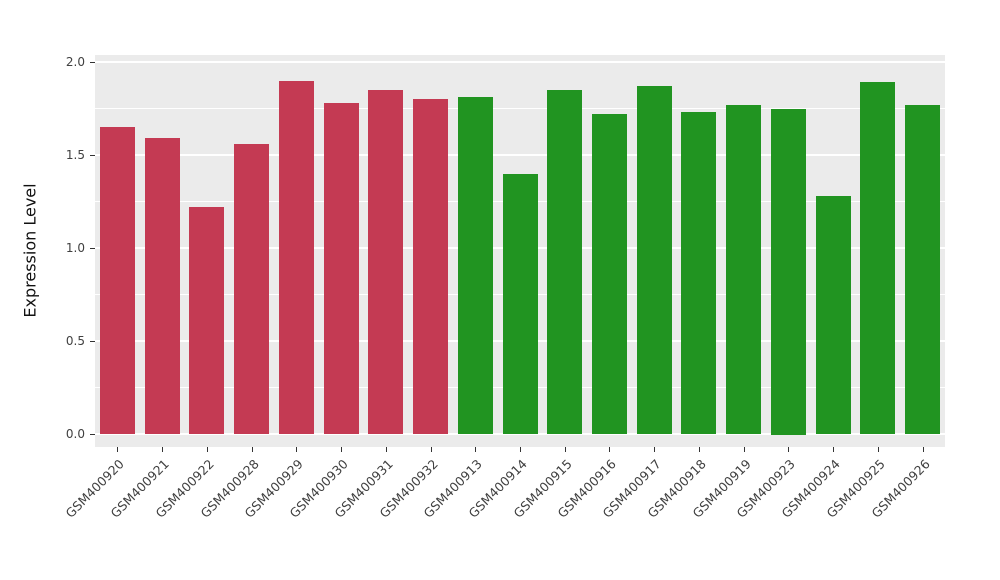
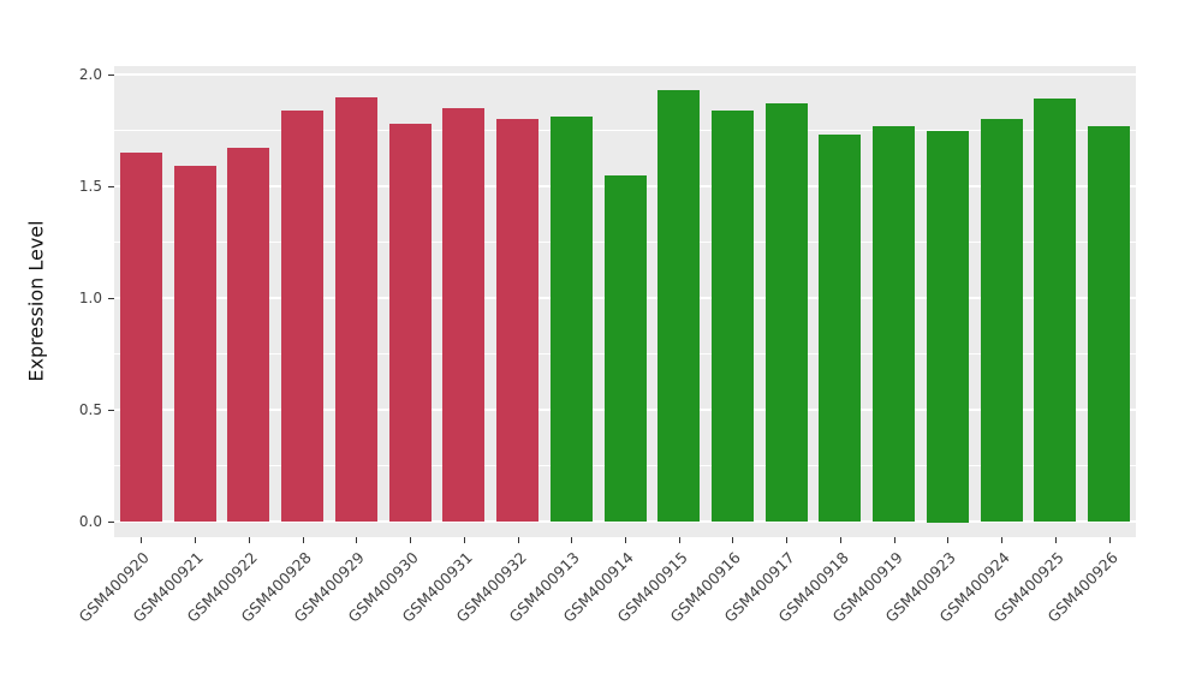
GSM400922: 1.22 -> 1.67
GSM400928: 1.56 -> 1.84
GSM400914: 1.40 -> 1.55
GSM400915: 1.85 -> 1.93
GSM400916: 1.72 -> 1.84
GSM400924: 1.28 -> 1.80
